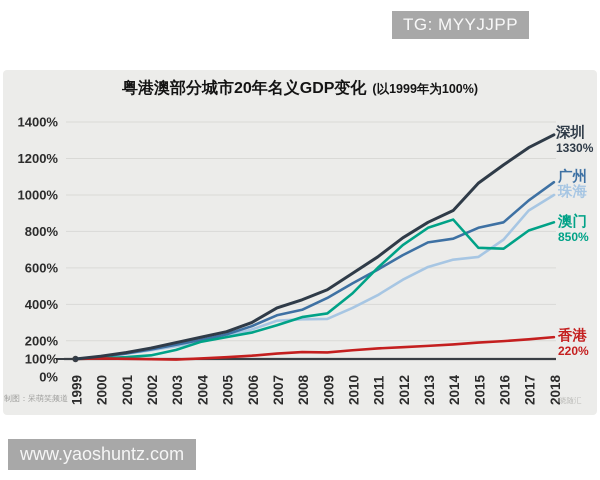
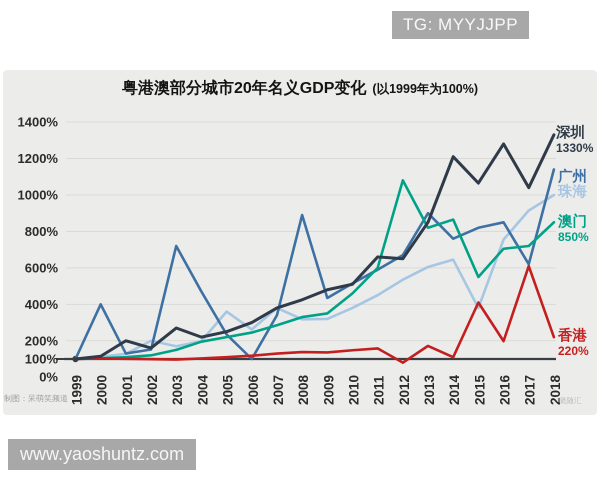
广州/2000: 110% -> 400%
深圳/2001: 140% -> 200%
珠海/2002: 150% -> 200%
深圳/2003: 190% -> 270%
广州/2003: 180% -> 720%
广州/2004: 200% -> 470%
珠海/2005: 220% -> 360%
广州/2006: 280% -> 100%
珠海/2007: 310% -> 380%
广州/2008: 370% -> 890%
深圳/2010: 570% -> 510%
深圳/2012: 760% -> 650%
澳门/2012: 720% -> 1080%
香港/2012: 160% -> 80%
广州/2013: 740% -> 900%
深圳/2014: 920% -> 1210%
香港/2014: 180% -> 110%
珠海/2015: 660% -> 380%
澳门/2015: 710% -> 550%
香港/2015: 190% -> 410%
深圳/2016: 1160% -> 1280%
深圳/2017: 1260% -> 1040%
广州/2017: 970% -> 620%
澳门/2017: 800% -> 720%
香港/2017: 210% -> 610%
广州/2018: 1070% -> 1140%
